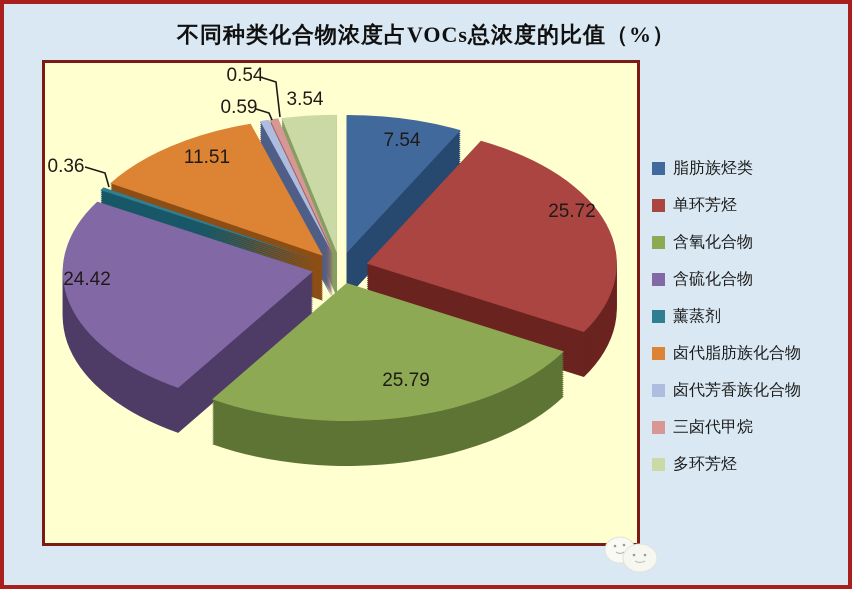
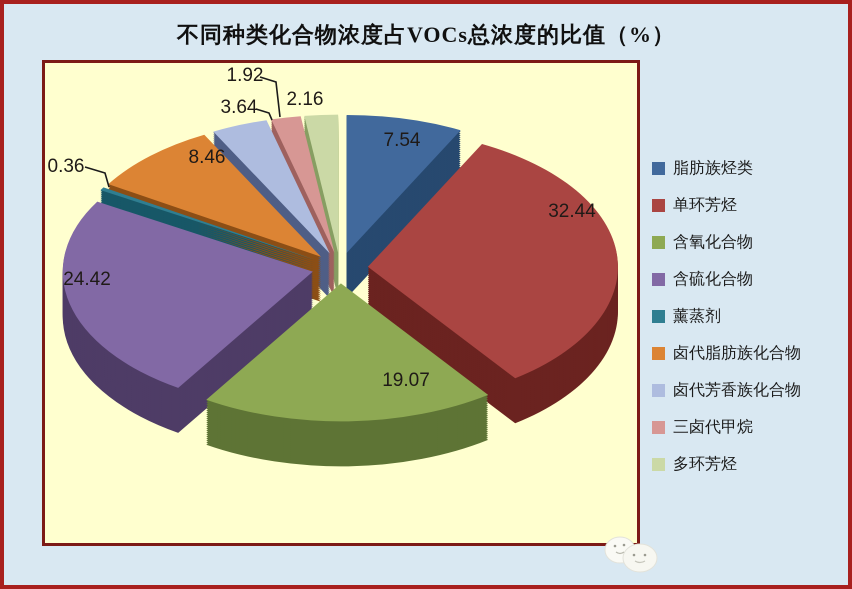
单环芳烃: 25.72 -> 32.44
含氧化合物: 25.79 -> 19.07
卤代脂肪族化合物: 11.51 -> 8.46
卤代芳香族化合物: 0.59 -> 3.64
三卤代甲烷: 0.54 -> 1.92
多环芳烃: 3.54 -> 2.16
